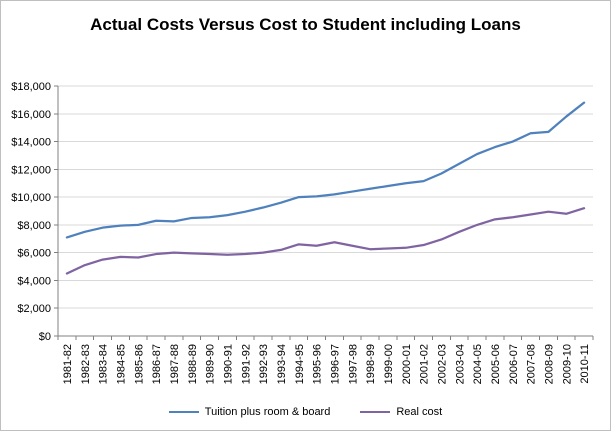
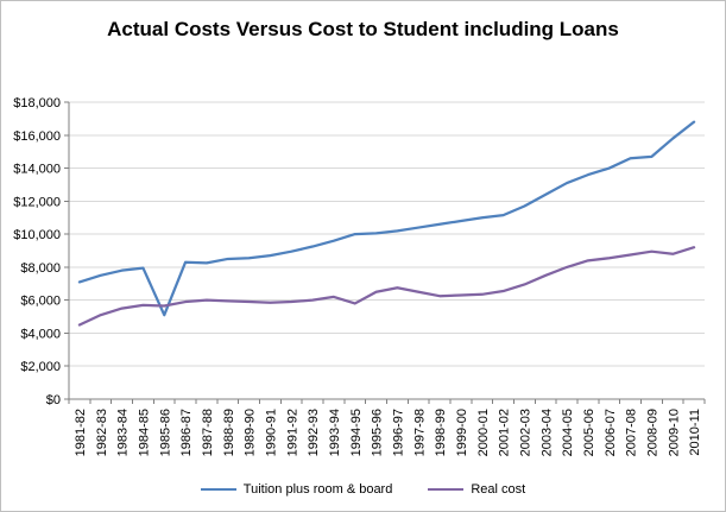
Tuition plus room & board/1985-86: $8000 -> $5100
Real cost/1994-95: $6600 -> $5800
